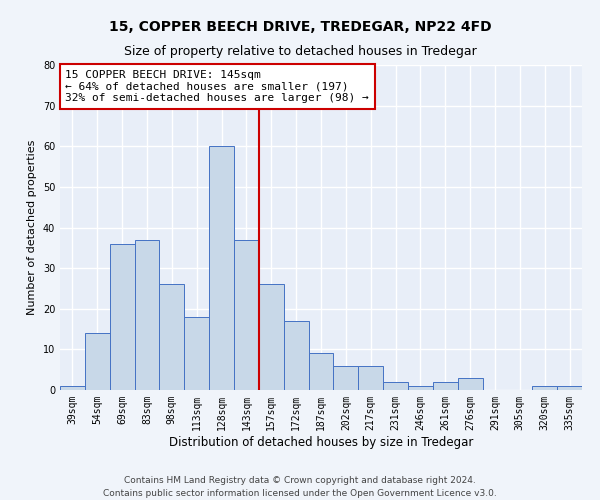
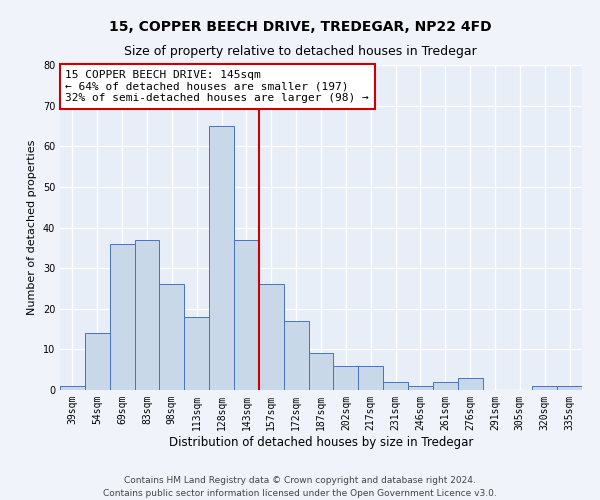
128sqm: 60 -> 65
